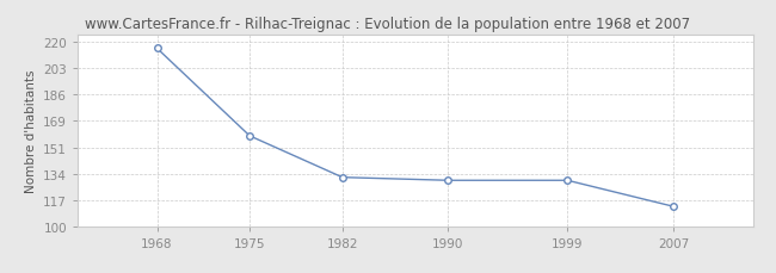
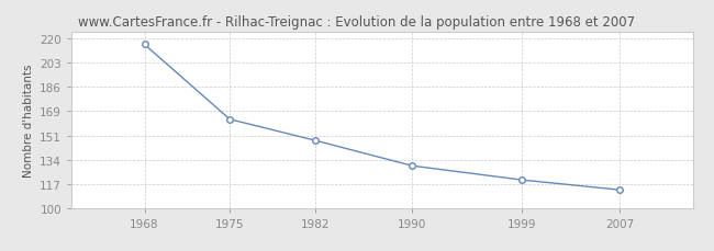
1975: 159 -> 163
1982: 132 -> 148
1999: 130 -> 120
